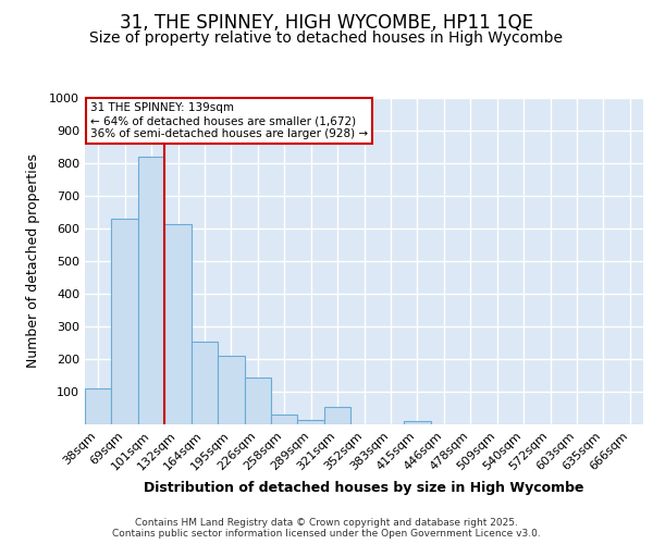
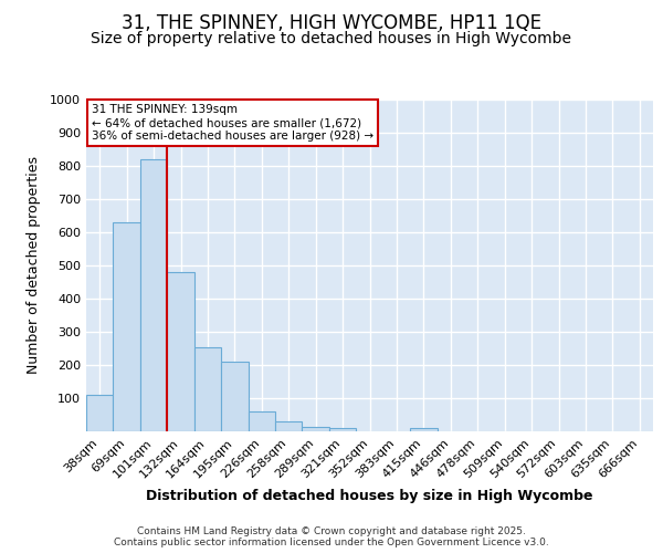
132sqm: 615 -> 480
226sqm: 145 -> 60
321sqm: 55 -> 10
